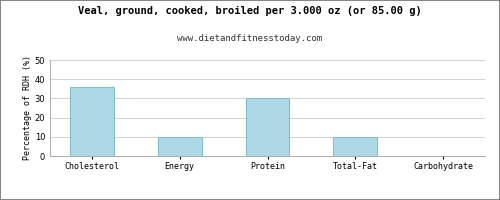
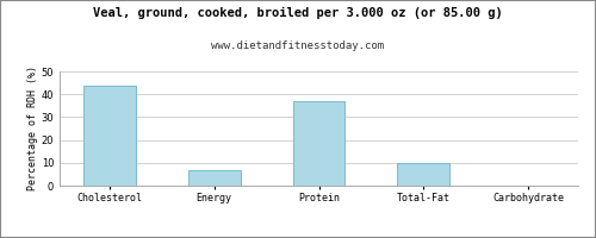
Cholesterol: 36 -> 44
Energy: 10 -> 7
Protein: 30 -> 37
